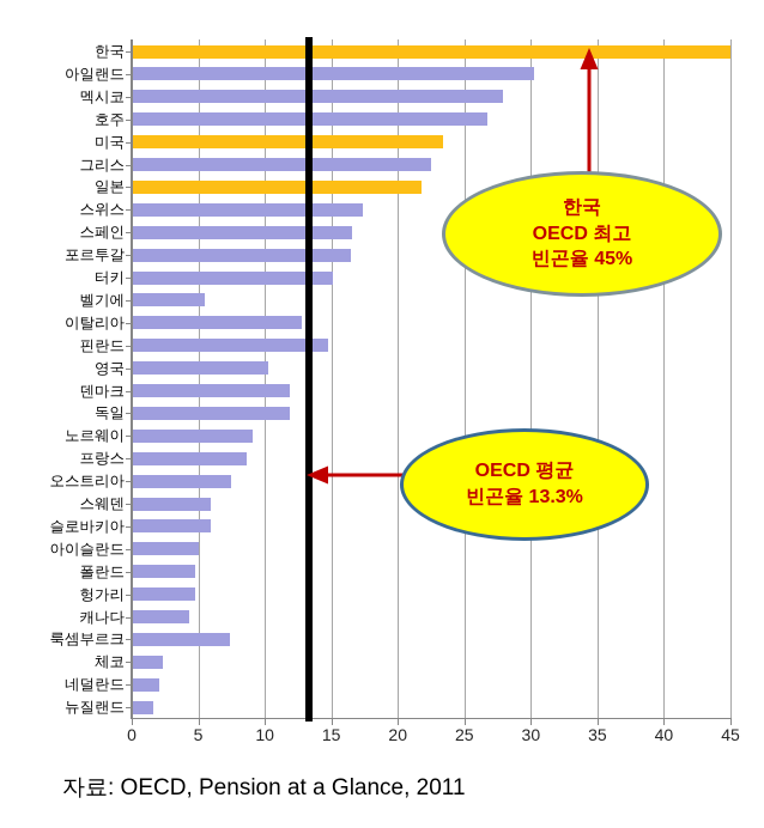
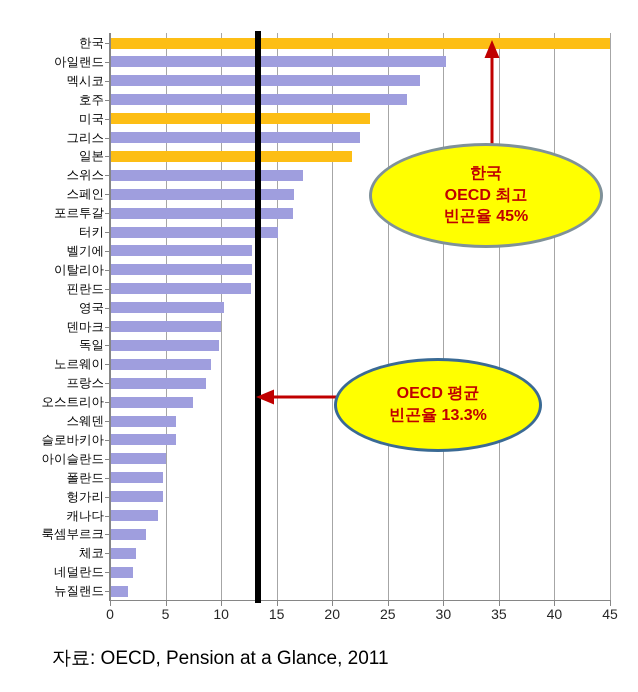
벨기에: 5.5 -> 12.8
핀란드: 14.8 -> 12.7
덴마크: 11.9 -> 10.0
독일: 11.9 -> 9.8
룩셈부르크: 7.4 -> 3.2
